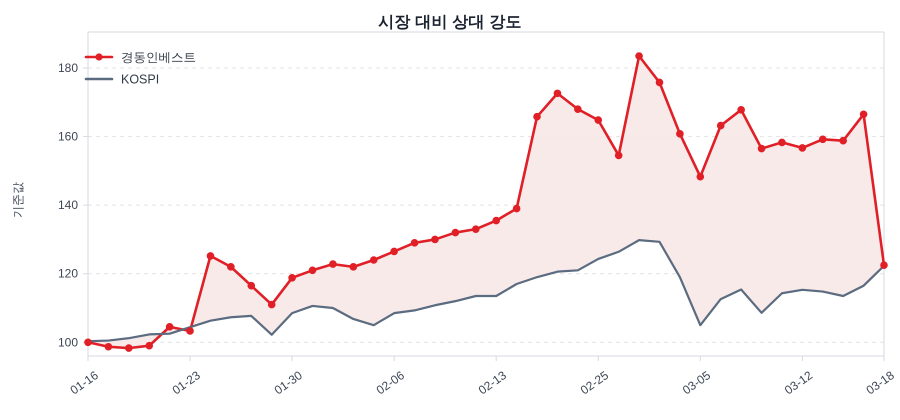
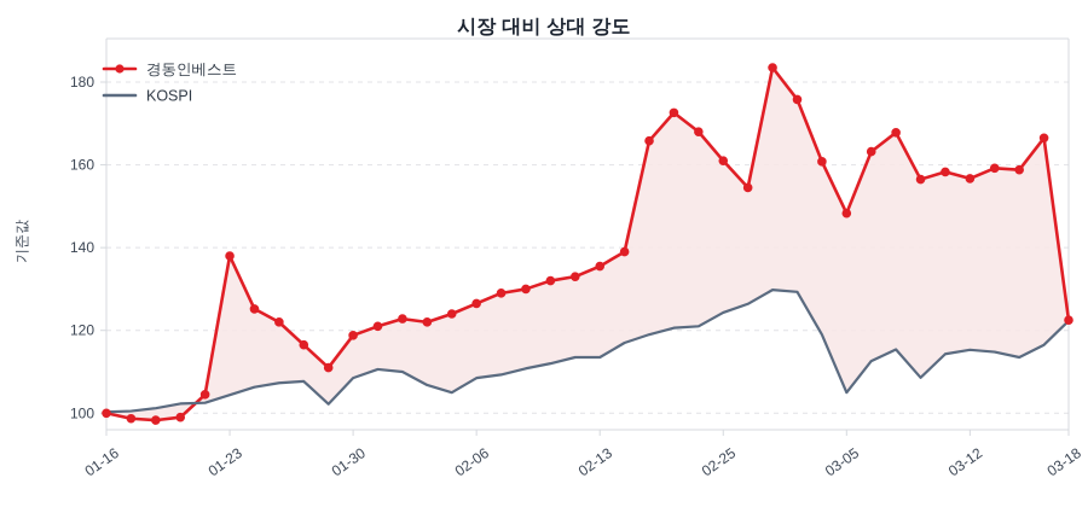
경동인베스트/01-23: 103 -> 138
경동인베스트/02-25: 165 -> 161
